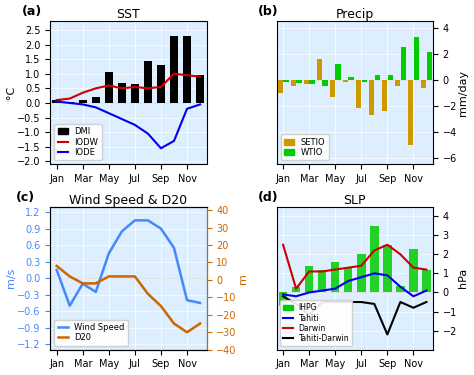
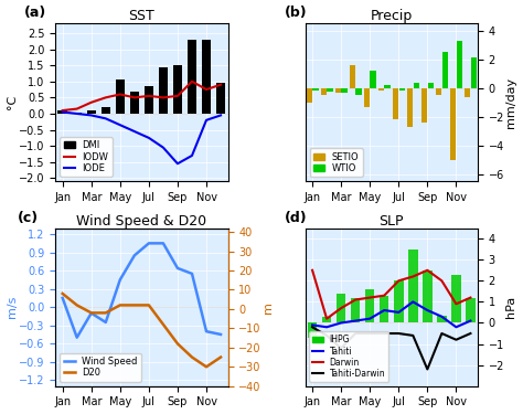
SST/DMI/Jul: 0.65 -> 0.85
SST/DMI/Sep: 1.30 -> 1.50
SST/IODW/Nov: 0.95 -> 0.75
Wind Speed & D20/Wind Speed/Sep: 0.90 -> 0.64
Wind Speed & D20/D20/Sep: -15 -> -18
SLP/Darwin/Mar: 1.1 -> 0.7
SLP/Tahiti/Jul: 0.8 -> 0.5
SLP/Darwin/Jul: 1.4 -> 2.0
SLP/Tahiti/Sep: 0.9 -> 0.6
SLP/Darwin/Nov: 1.3 -> 0.9
